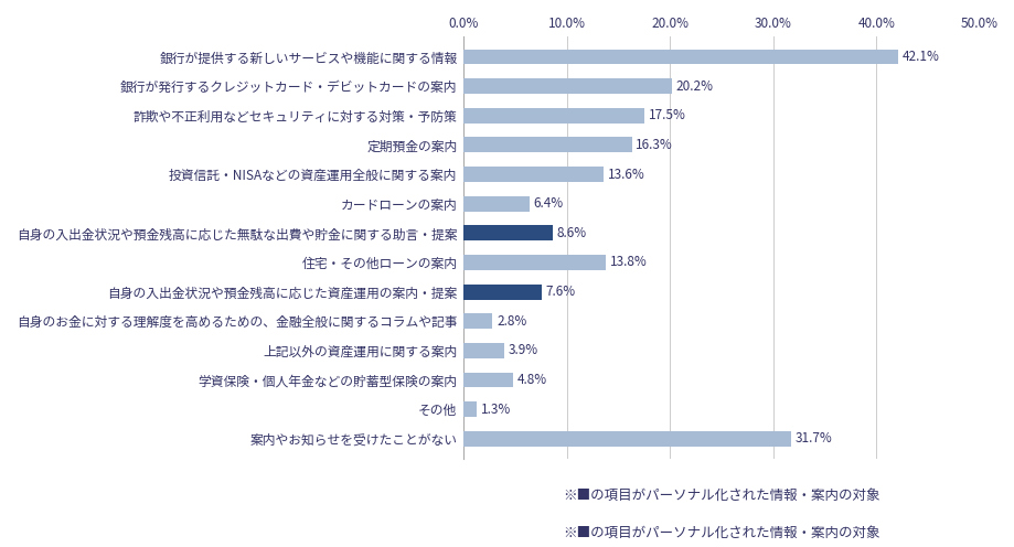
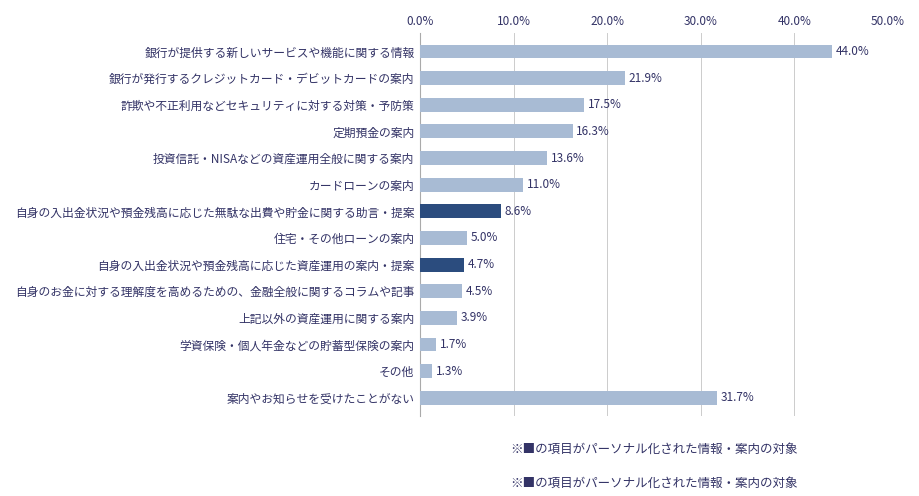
銀行が提供する新しいサービスや機能に関する情報: 42.1% -> 44.0%
銀行が発行するクレジットカード・デビットカードの案内: 20.2% -> 21.9%
カードローンの案内: 6.4% -> 11.0%
住宅・その他ローンの案内: 13.8% -> 5.0%
自身の入出金状況や預金残高に応じた資産運用の案内・提案: 7.6% -> 4.7%
自身のお金に対する理解度を高めるための、金融全般に関するコラムや記事: 2.8% -> 4.5%
学資保険・個人年金などの貯蓄型保険の案内: 4.8% -> 1.7%
